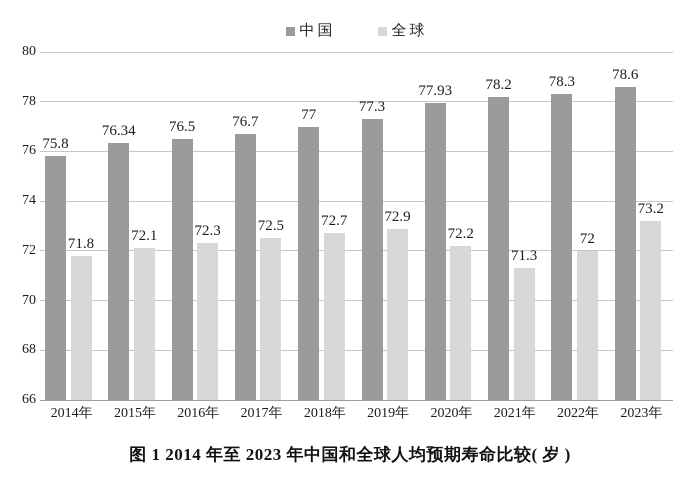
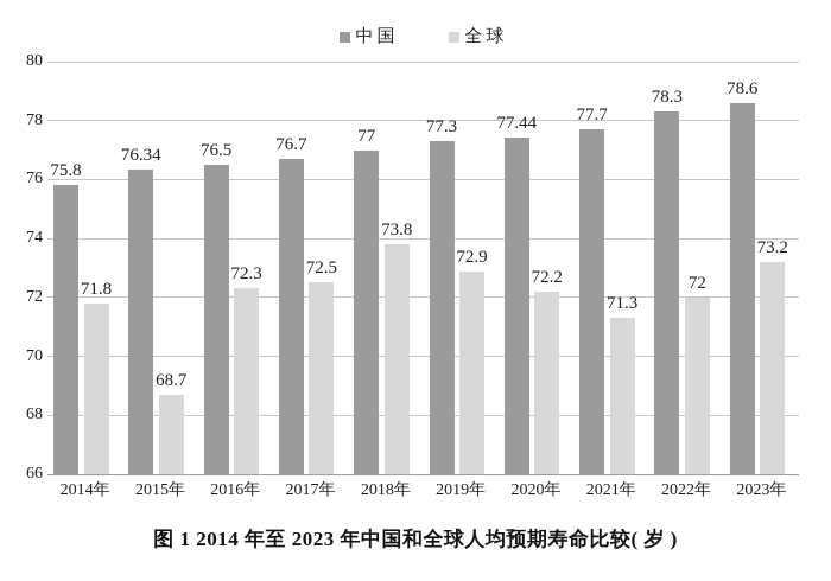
全球/2015年: 72.1 -> 68.7
全球/2018年: 72.7 -> 73.8
中国/2020年: 77.93 -> 77.44
中国/2021年: 78.2 -> 77.7
